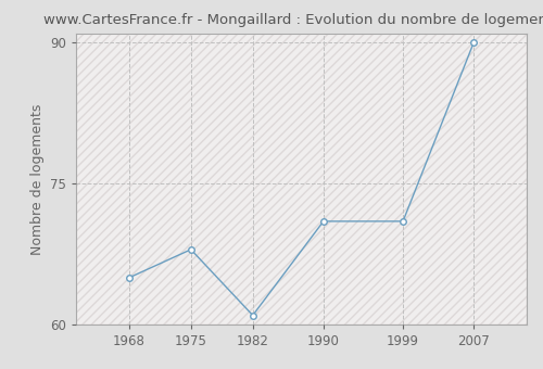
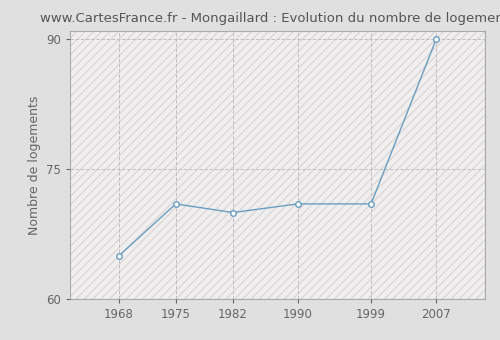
1975: 68 -> 71
1982: 61 -> 70
